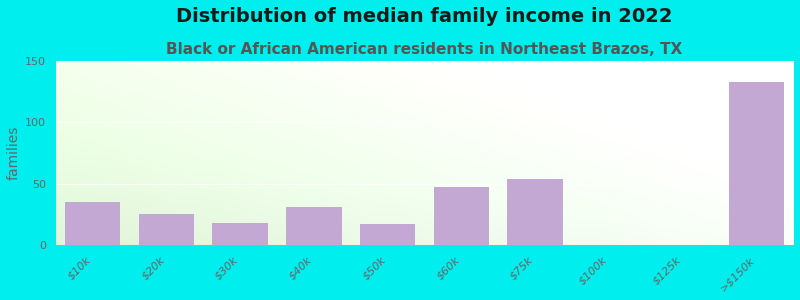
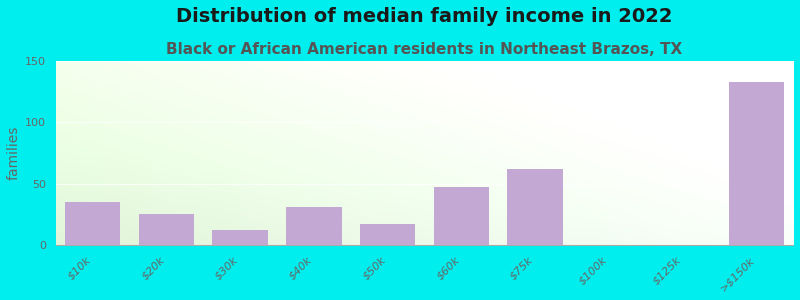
$30k: 18 -> 12
$75k: 54 -> 62
